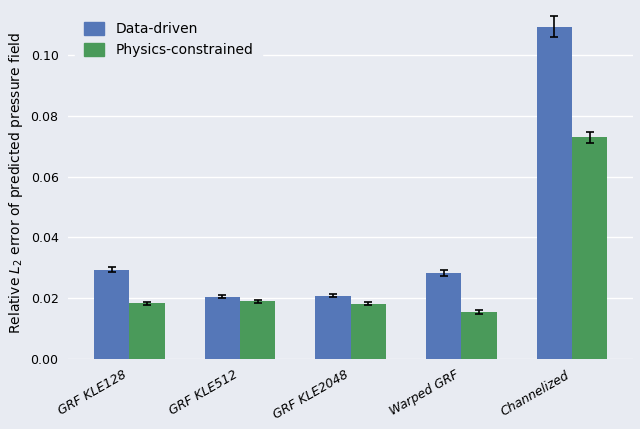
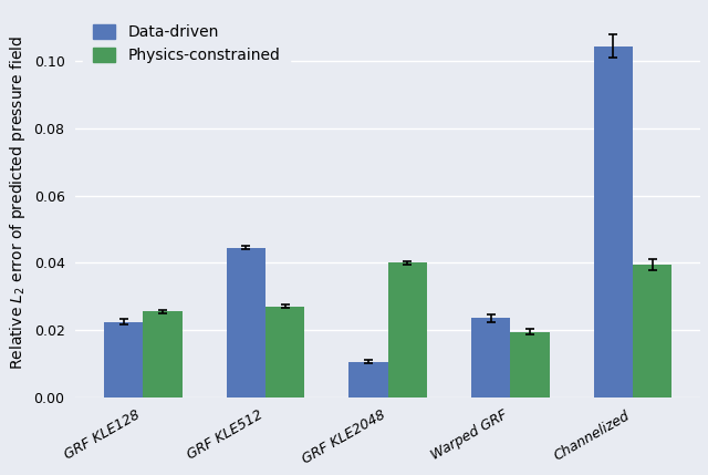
Data-driven/GRF KLE128: 0.0293 -> 0.0225
Physics-constrained/GRF KLE128: 0.0183 -> 0.0255
Data-driven/GRF KLE512: 0.0205 -> 0.0445
Physics-constrained/GRF KLE512: 0.0190 -> 0.0270
Data-driven/GRF KLE2048: 0.0208 -> 0.0105
Physics-constrained/GRF KLE2048: 0.0182 -> 0.0400
Data-driven/Warped GRF: 0.0283 -> 0.0235
Physics-constrained/Warped GRF: 0.0155 -> 0.0195
Data-driven/Channelized: 0.1095 -> 0.1045
Physics-constrained/Channelized: 0.0730 -> 0.0395
